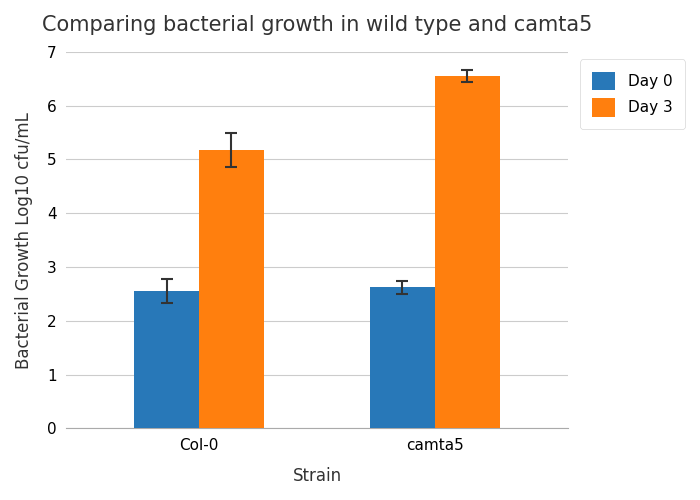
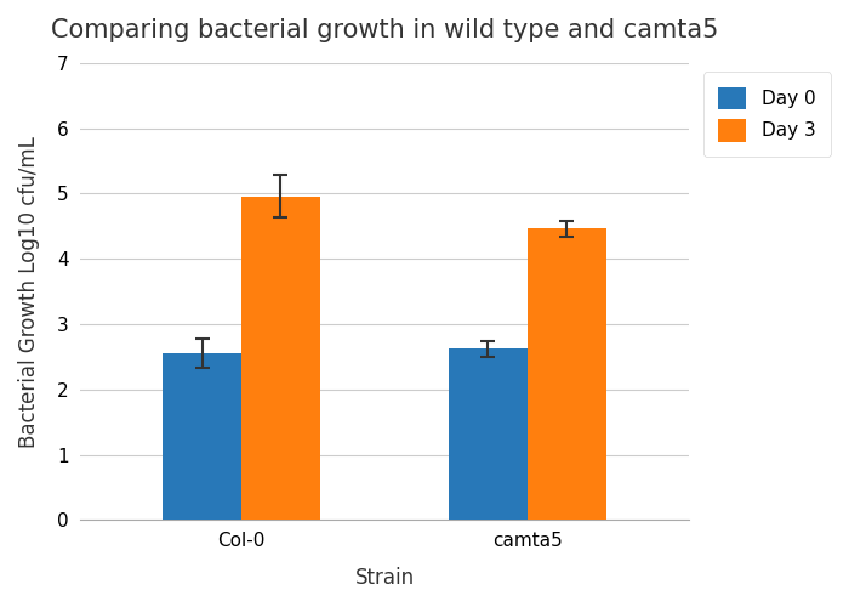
Day 3/Col-0: 5.18 -> 4.96
Day 3/camta5: 6.55 -> 4.46
